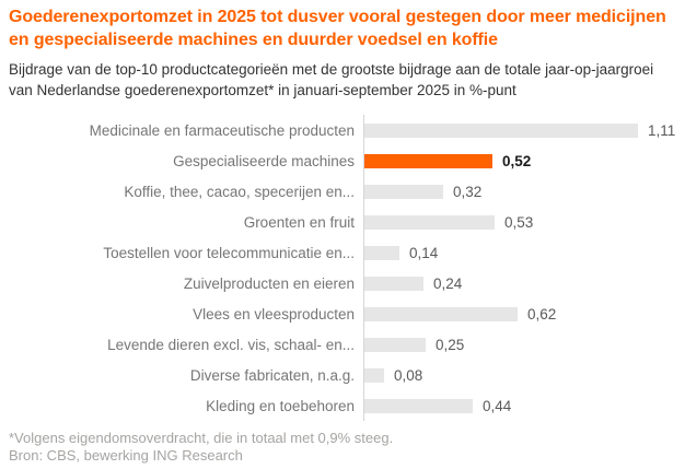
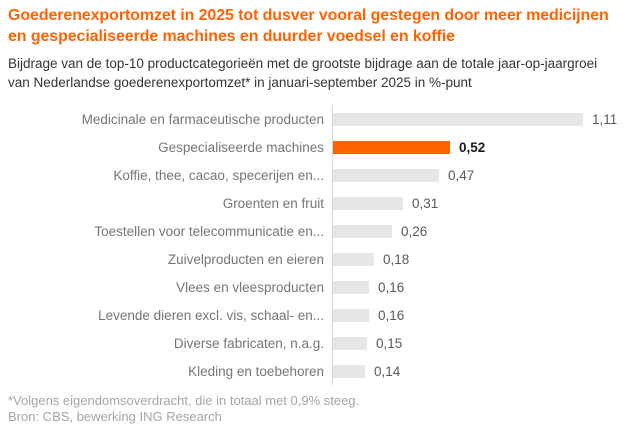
Koffie, thee, cacao, specerijen en...: 0,32 -> 0,47
Groenten en fruit: 0,53 -> 0,31
Toestellen voor telecommunicatie en...: 0,14 -> 0,26
Zuivelproducten en eieren: 0,24 -> 0,18
Vlees en vleesproducten: 0,62 -> 0,16
Levende dieren excl. vis, schaal- en...: 0,25 -> 0,16
Diverse fabricaten, n.a.g.: 0,08 -> 0,15
Kleding en toebehoren: 0,44 -> 0,14
